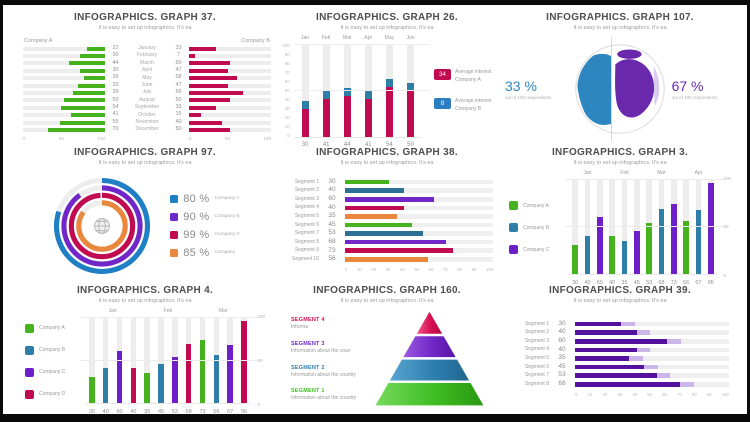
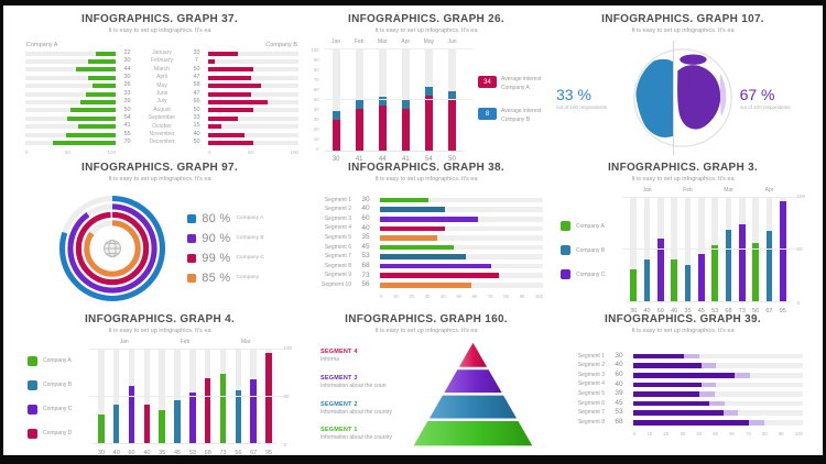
INFOGRAPHICS. GRAPH 39./Segment 5: 35 -> 39
